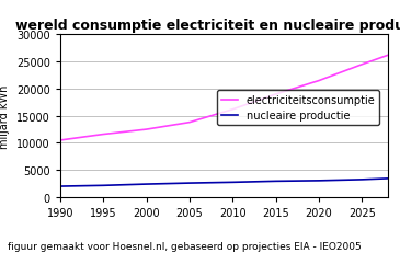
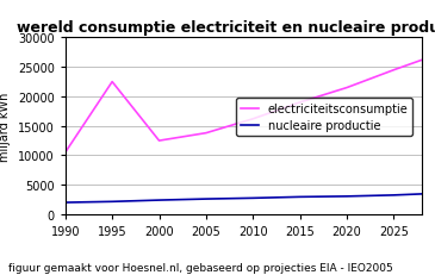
electriciteitsconsumptie/1995: 11600 -> 22500
